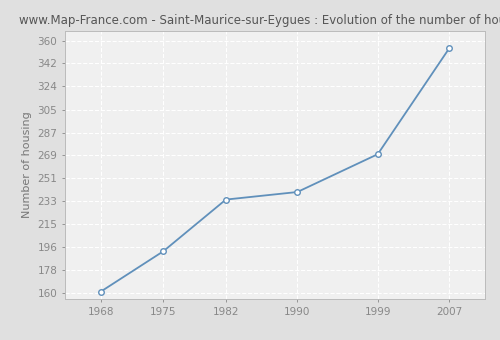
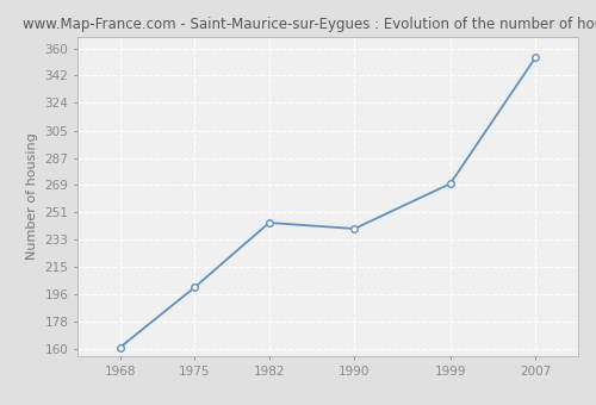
1975: 193 -> 201
1982: 234 -> 244
